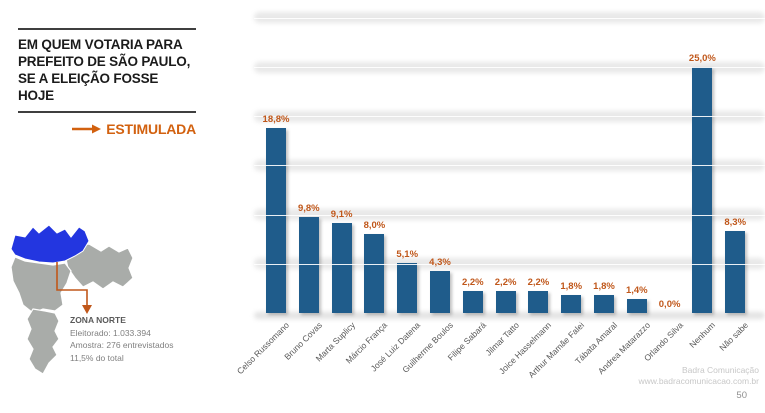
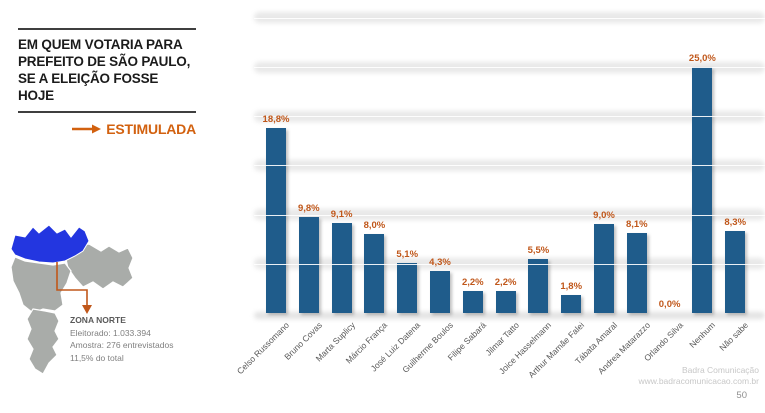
Joice Hasselmann: 2,2% -> 5,5%
Tábata Amaral: 1,8% -> 9,0%
Andrea Matarazzo: 1,4% -> 8,1%
